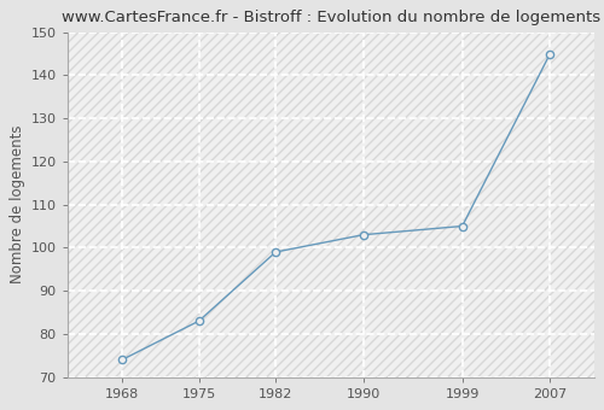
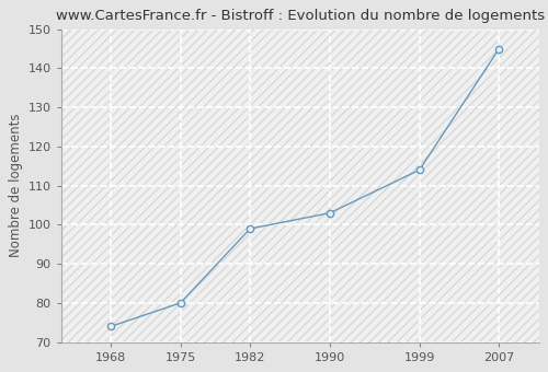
1975: 83 -> 80
1999: 105 -> 114
